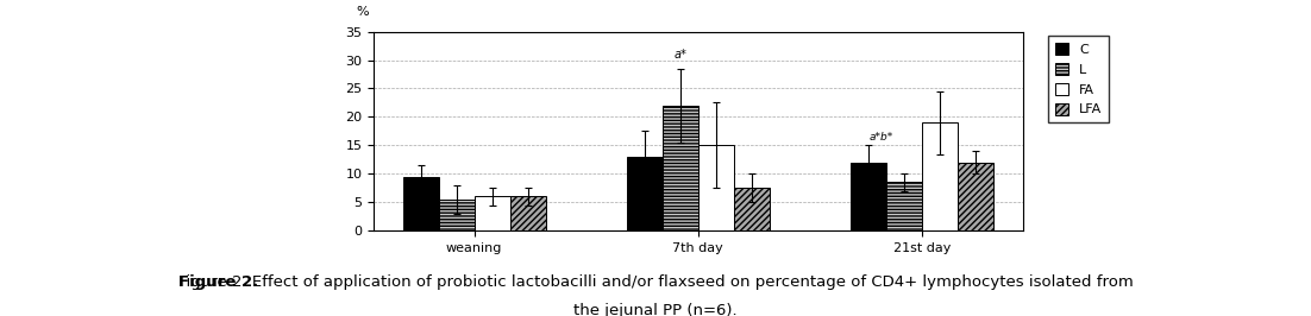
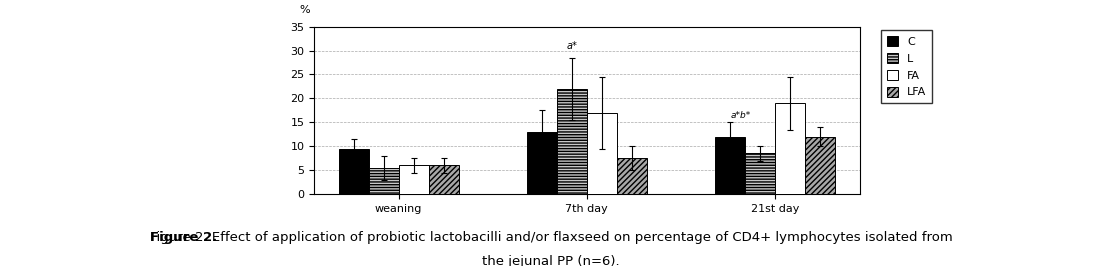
FA/7th day: 15 -> 17
